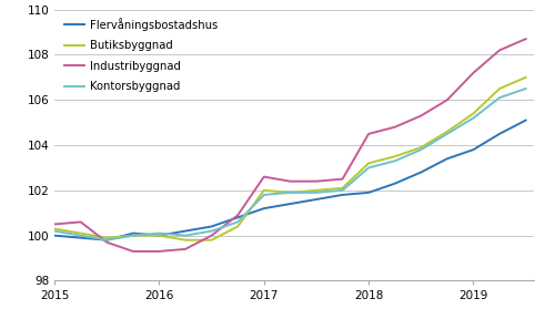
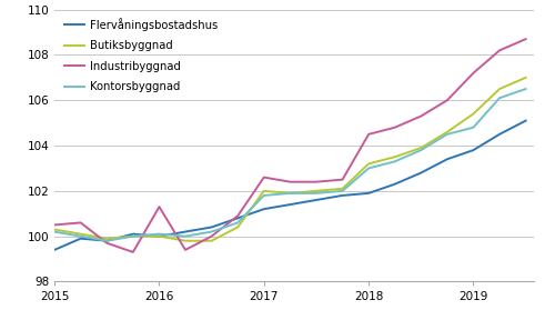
Flervåningsbostadshus/2015: 100.0 -> 99.4
Industribyggnad/2016: 99.3 -> 101.3
Kontorsbyggnad/2019: 105.2 -> 104.8
